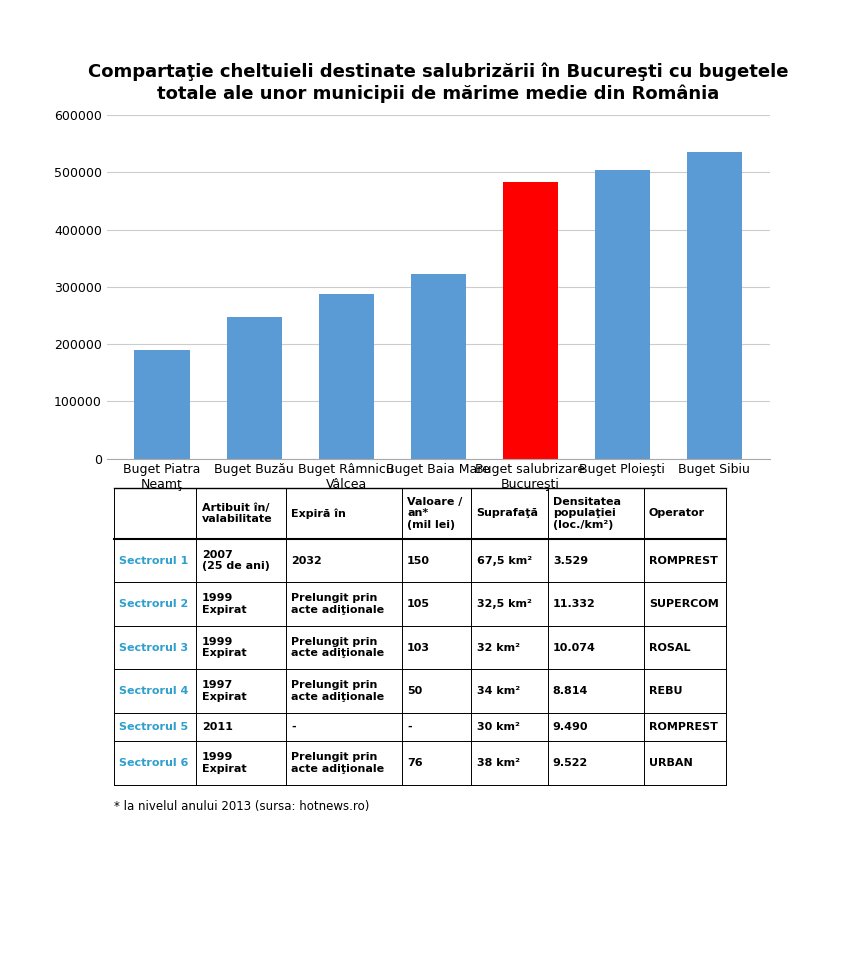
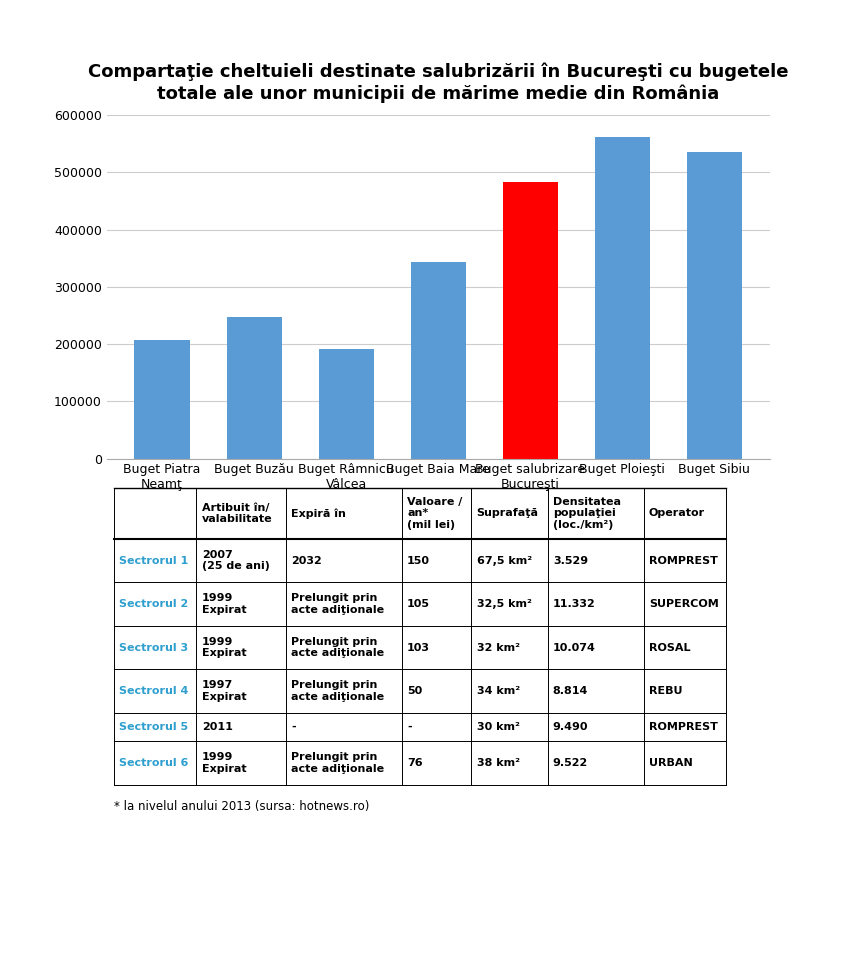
Buget Piatra Neamţ: 190000 -> 208000
Buget Râmnicu Vâlcea: 288000 -> 192000
Buget Baia Mare: 323000 -> 344000
Buget Ploieşti: 504000 -> 562000
